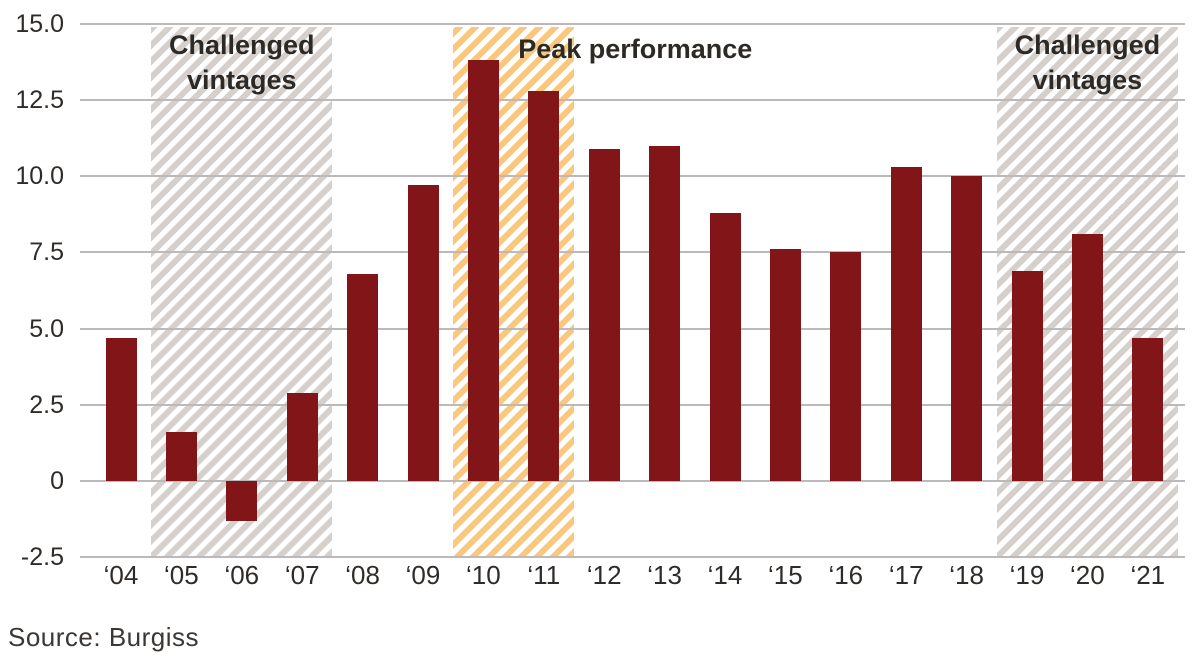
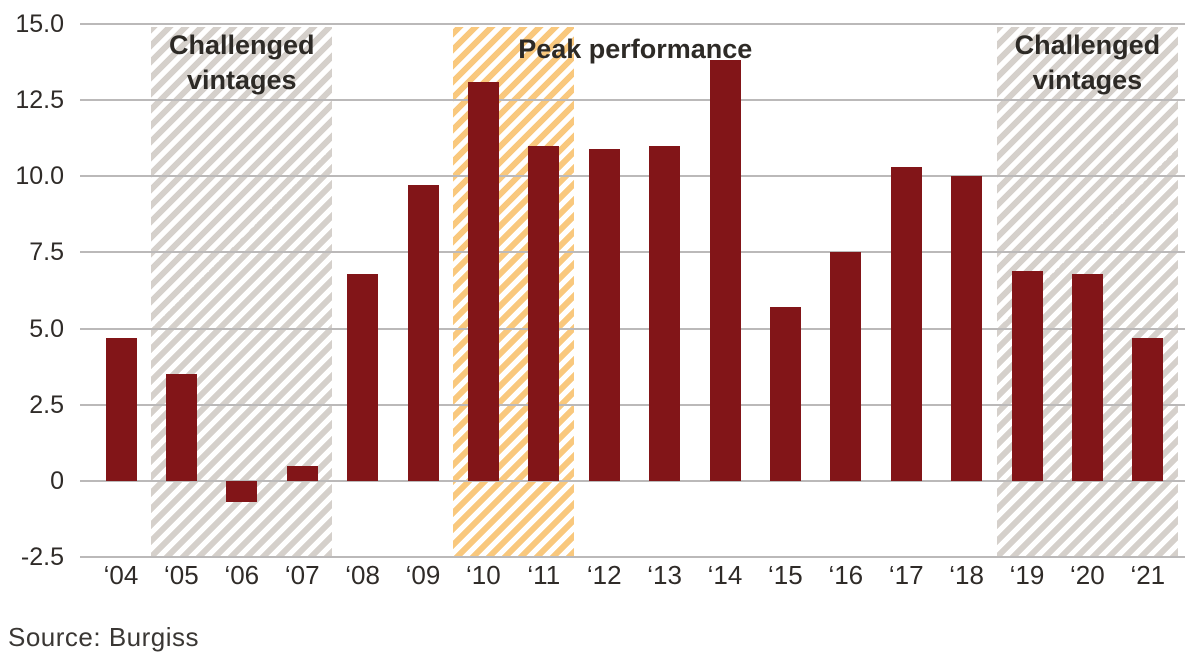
‘05: 1.6 -> 3.5
‘06: -1.3 -> -0.7
‘07: 2.9 -> 0.5
‘10: 13.8 -> 13.1
‘11: 12.8 -> 11.0
‘14: 8.8 -> 13.8
‘15: 7.6 -> 5.7
‘20: 8.1 -> 6.8
